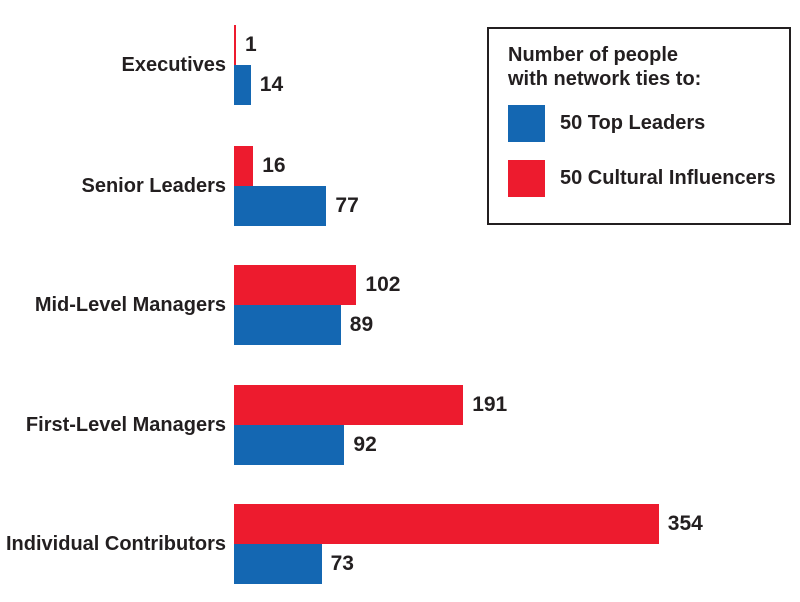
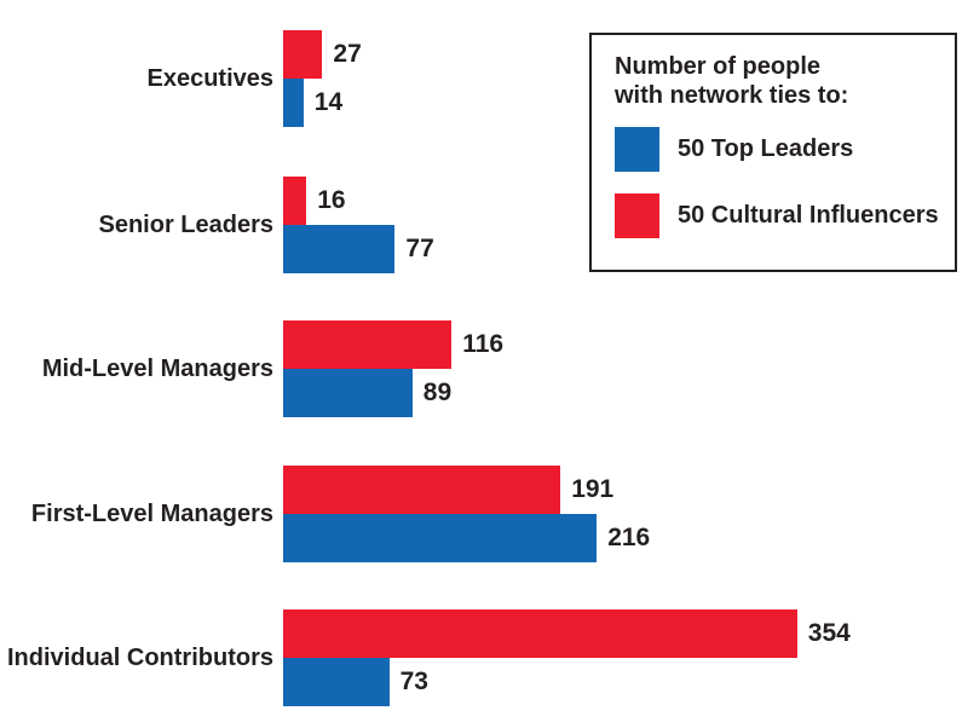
50 Cultural Influencers/Executives: 1 -> 27
50 Cultural Influencers/Mid-Level Managers: 102 -> 116
50 Top Leaders/First-Level Managers: 92 -> 216
